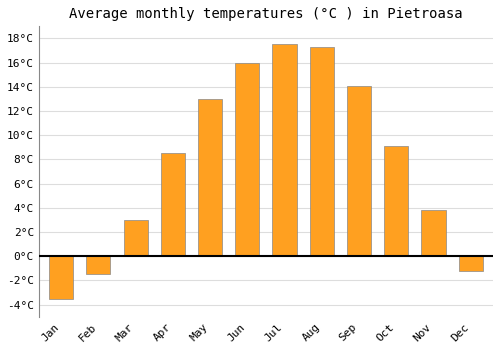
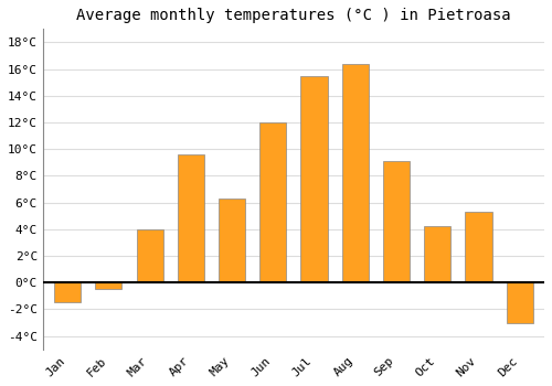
Jan: -3.5°C -> -1.5°C
Feb: -1.5°C -> -0.5°C
Mar: 3.0°C -> 4.0°C
Apr: 8.5°C -> 9.6°C
May: 13.0°C -> 6.3°C
Jun: 16.0°C -> 12.0°C
Jul: 17.5°C -> 15.5°C
Aug: 17.3°C -> 16.4°C
Sep: 14.1°C -> 9.1°C
Oct: 9.1°C -> 4.2°C
Nov: 3.8°C -> 5.3°C
Dec: -1.2°C -> -3.0°C
